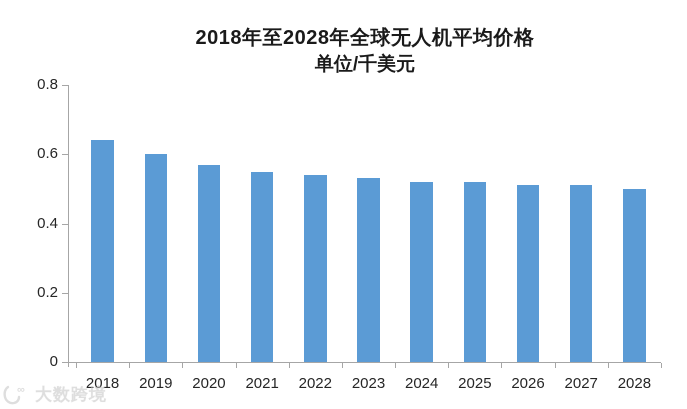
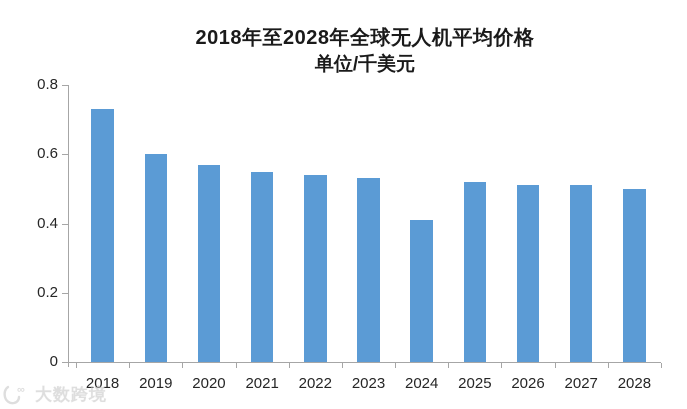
2018: 0.64 -> 0.73
2024: 0.52 -> 0.41
